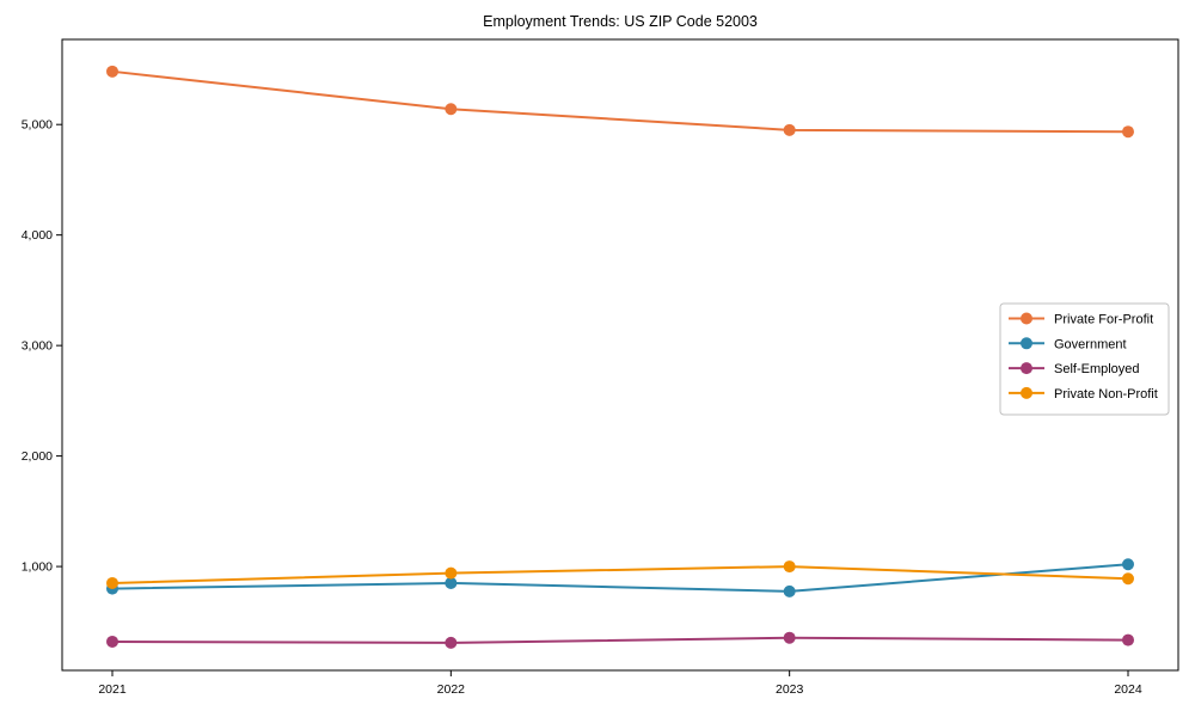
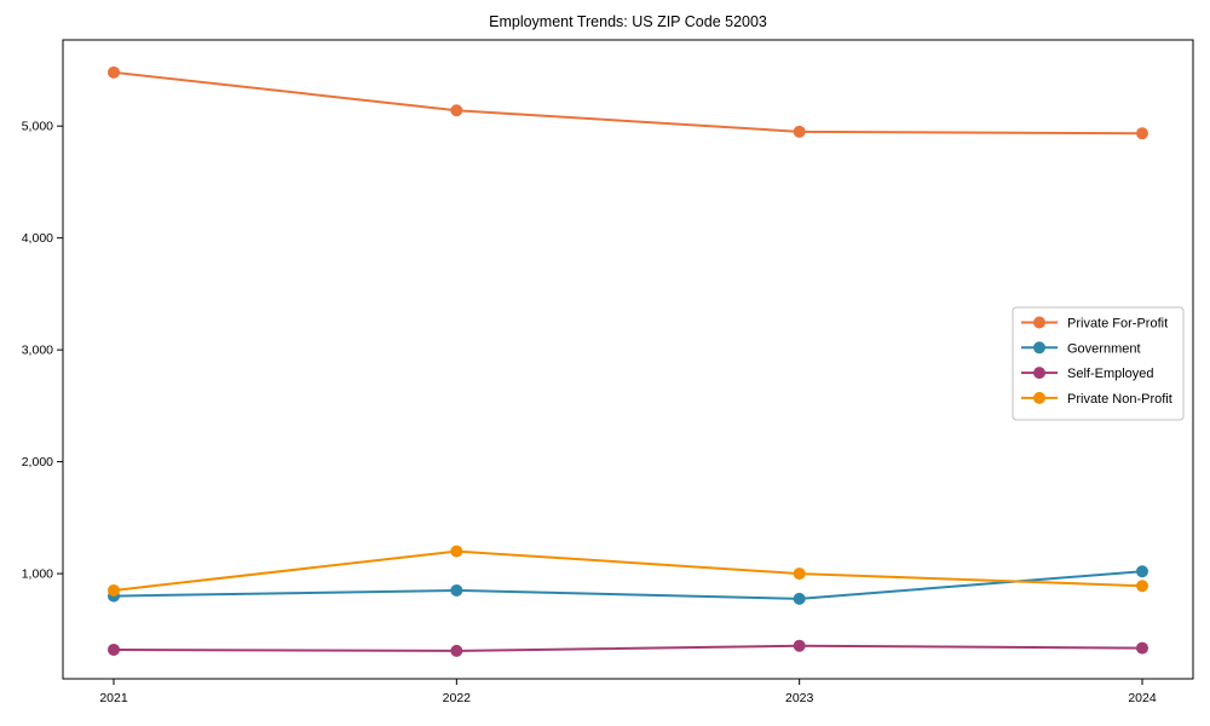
Private Non-Profit/2022: 900 -> 1200
